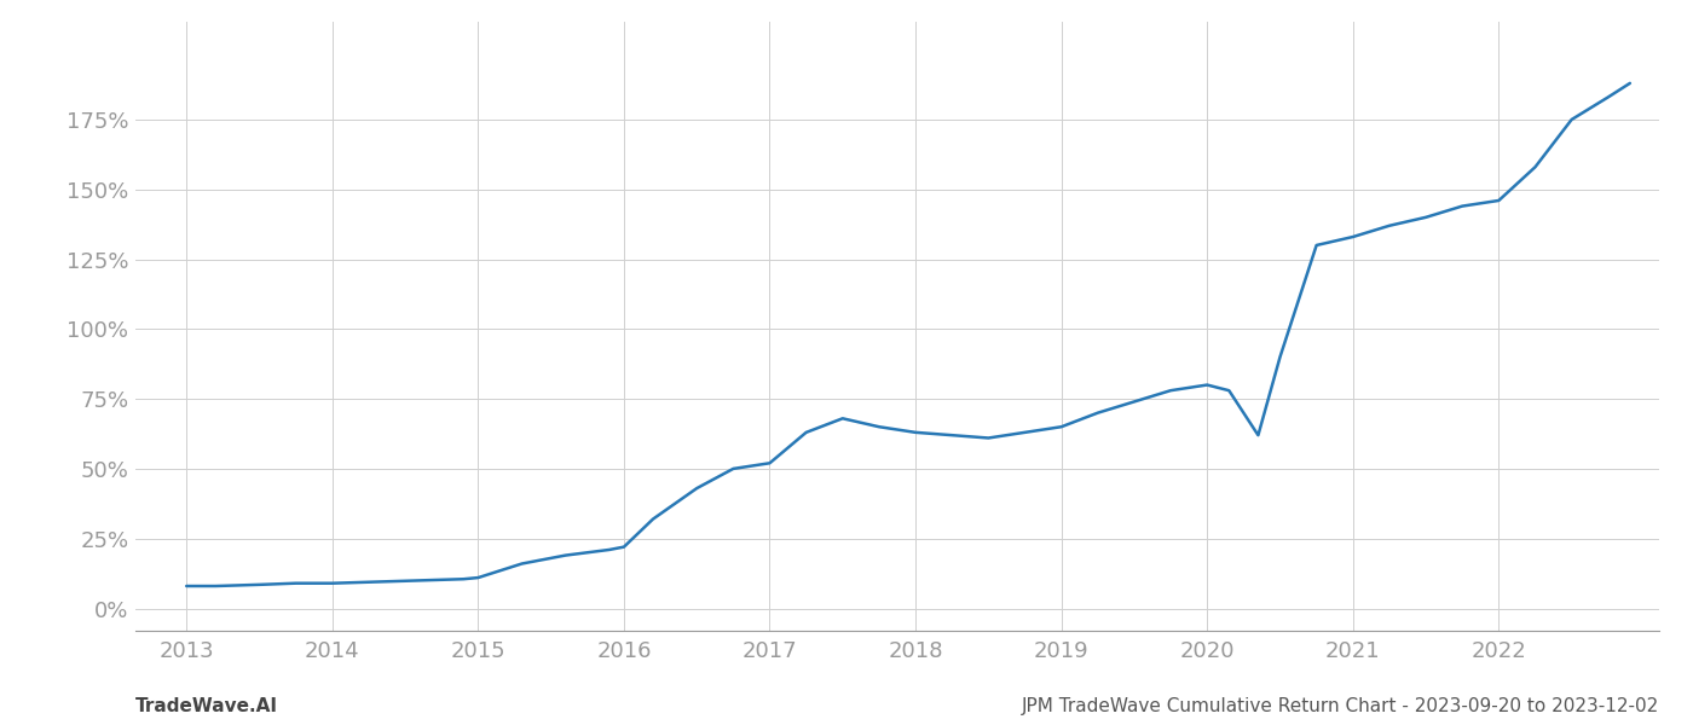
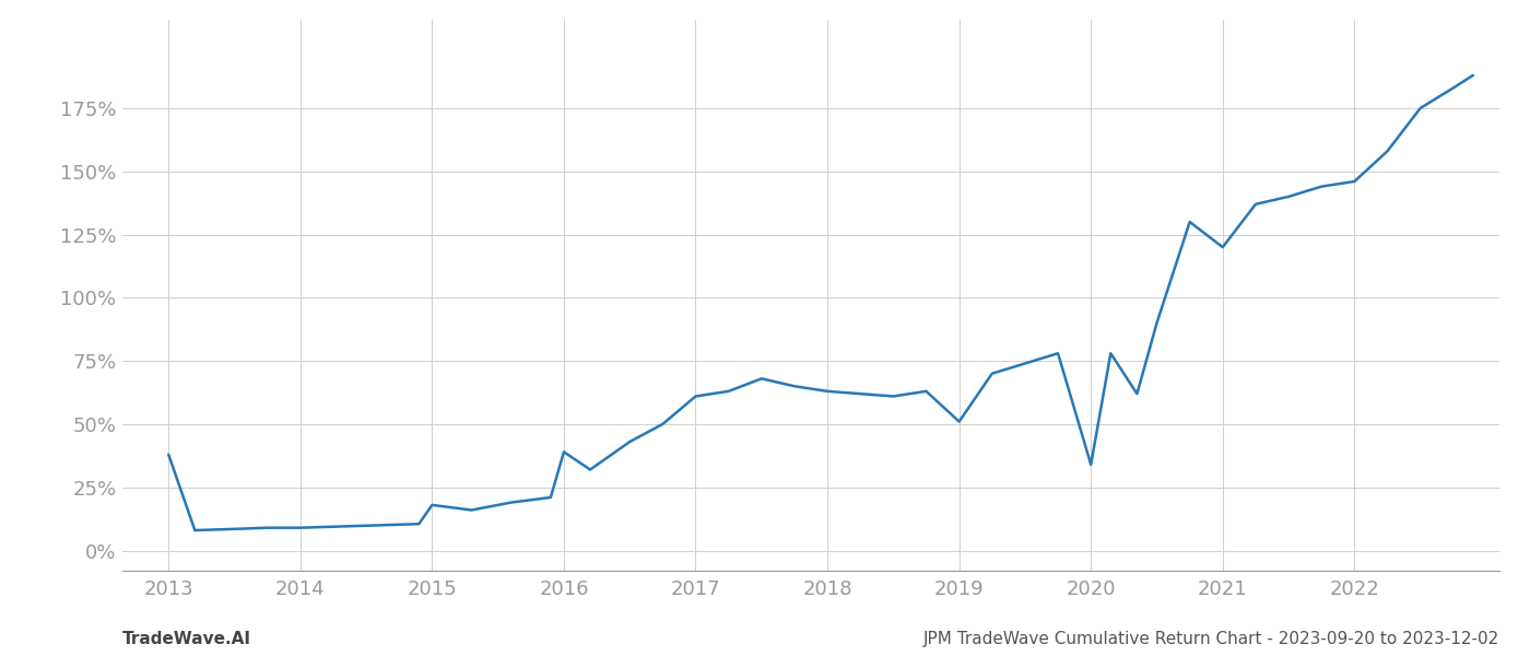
2013: 8.0% -> 38.0%
2015: 11.0% -> 18.0%
2016: 22.0% -> 39.0%
2017: 52.0% -> 61.0%
2019: 65.0% -> 51.0%
2020: 80.0% -> 34.0%
2021: 133.0% -> 120.0%
